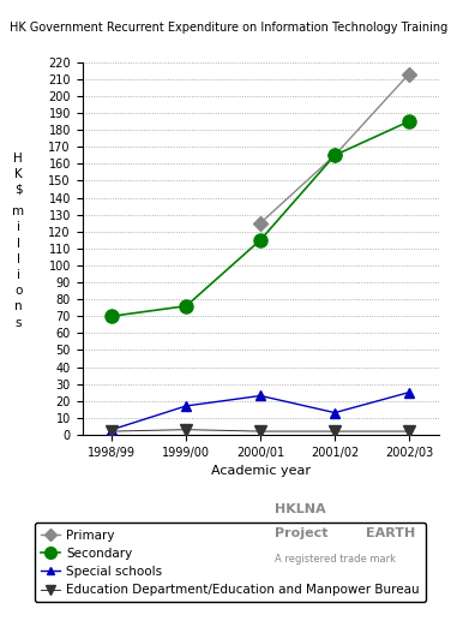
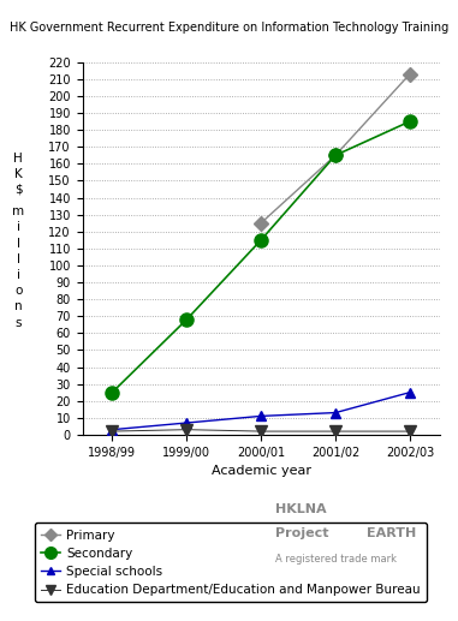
Secondary/1998/99: 70 -> 25
Secondary/1999/00: 76 -> 68
Special schools/1999/00: 17 -> 7
Special schools/2000/01: 23 -> 11
